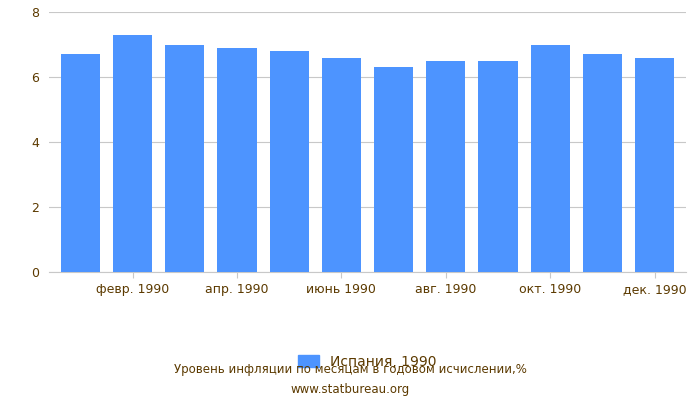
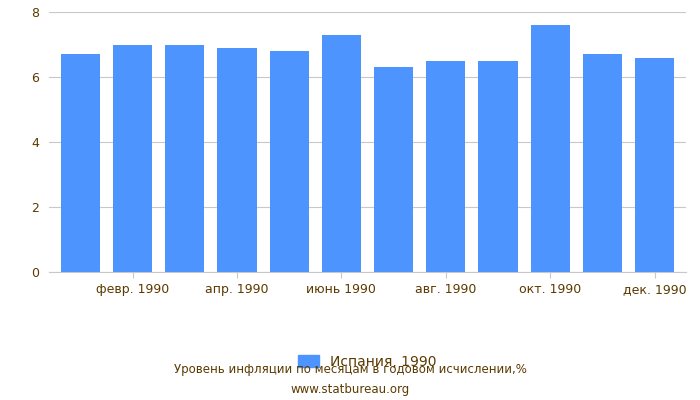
февр. 1990: 7.3 -> 7.0
июнь 1990: 6.6 -> 7.3
окт. 1990: 7.0 -> 7.6
